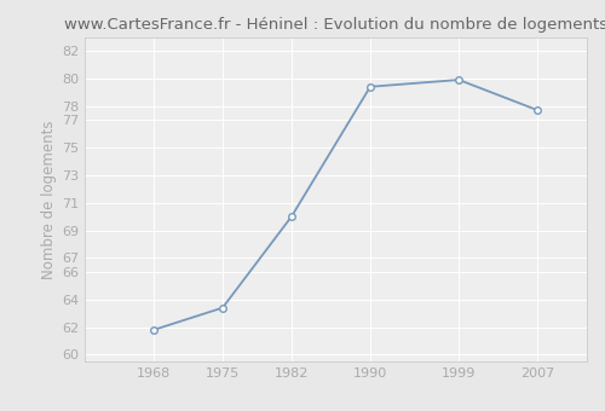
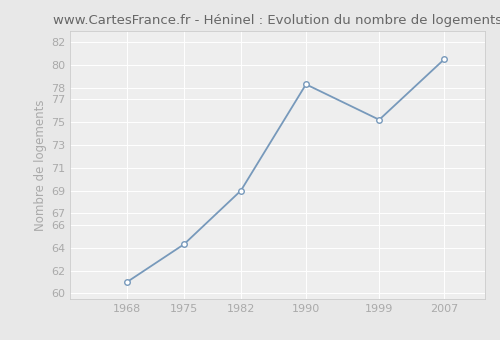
1968: 61.8 -> 61.0
1975: 63.4 -> 64.3
1982: 70.0 -> 69.0
1990: 79.4 -> 78.3
1999: 79.9 -> 75.2
2007: 77.7 -> 80.5
